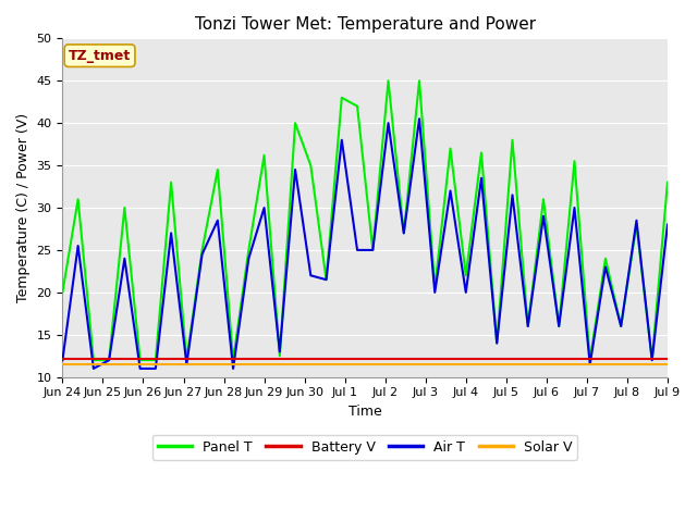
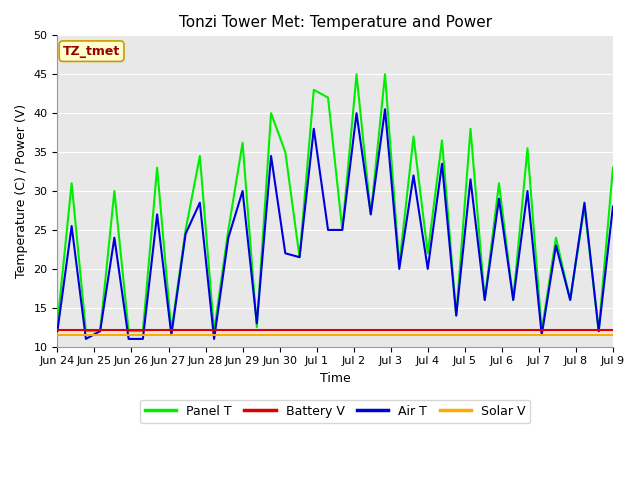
Panel T/Jun 24: 20.0 -> 13.0
